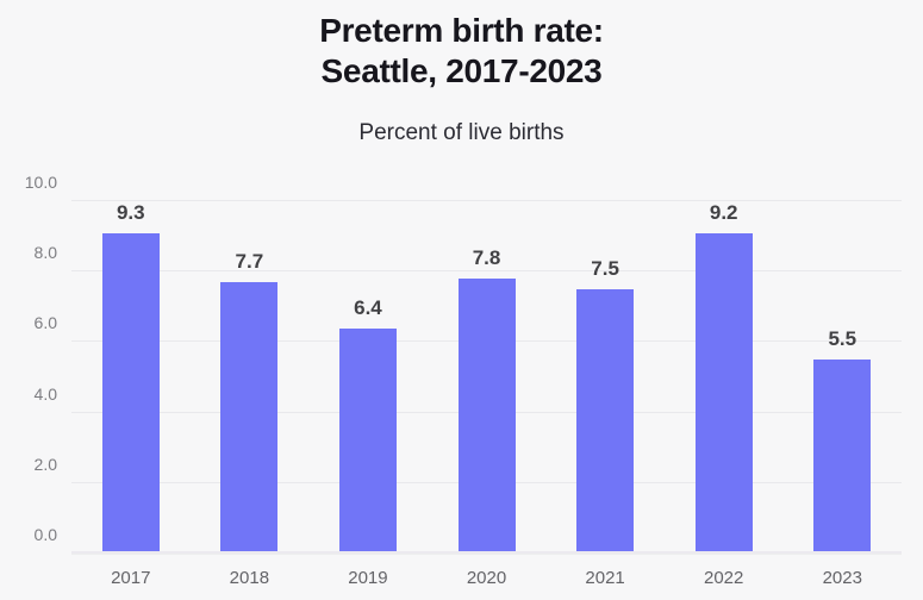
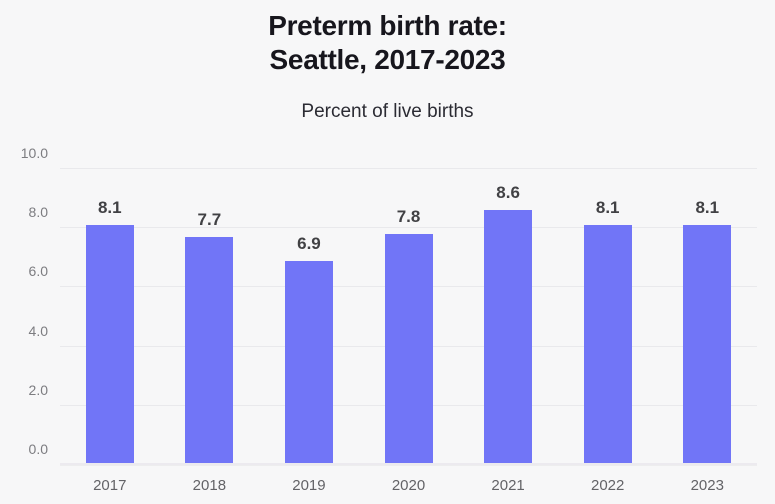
2017: 9.3 -> 8.1
2019: 6.4 -> 6.9
2021: 7.5 -> 8.6
2022: 9.2 -> 8.1
2023: 5.5 -> 8.1
